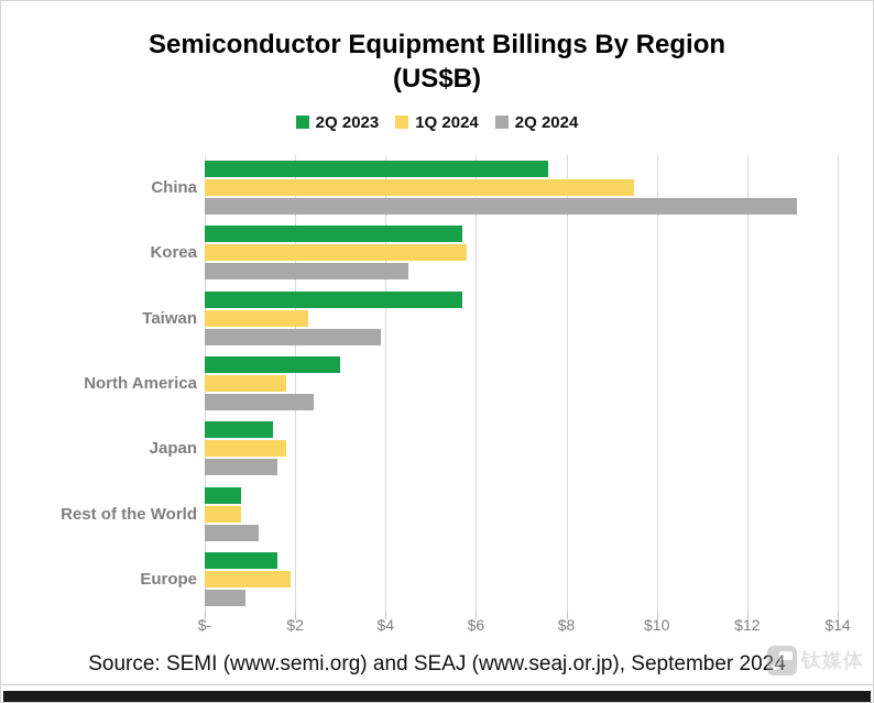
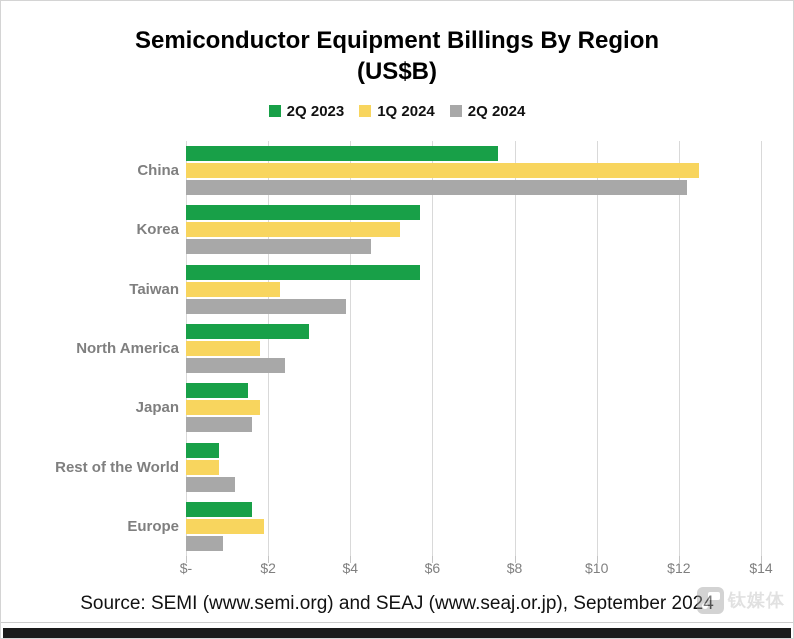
1Q 2024/China: $9.5 -> $12.5
2Q 2024/China: $13.1 -> $12.2
1Q 2024/Korea: $5.8 -> $5.2
